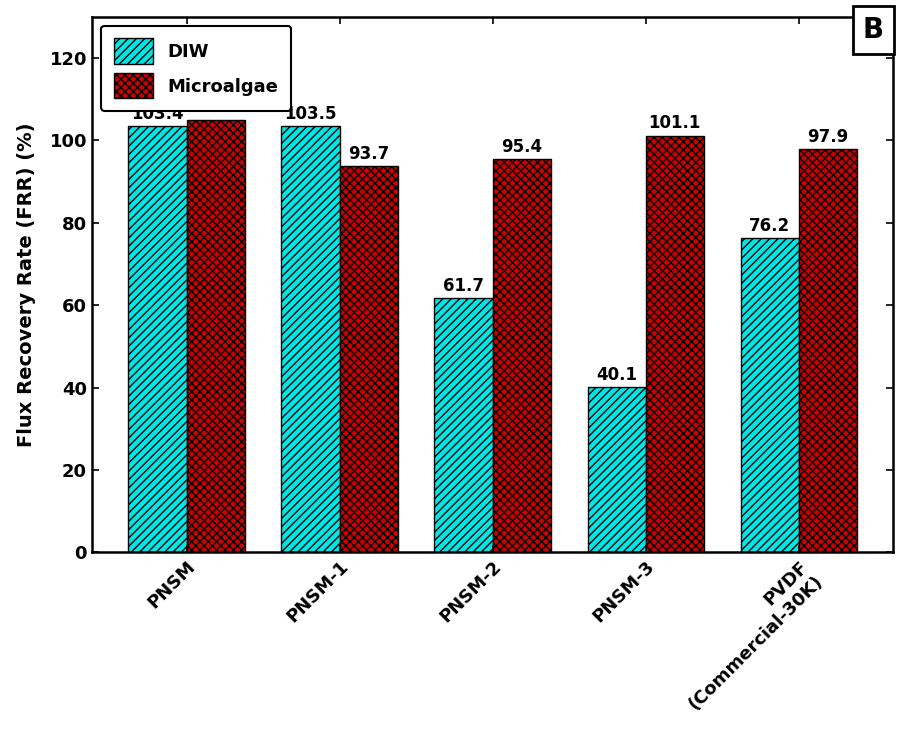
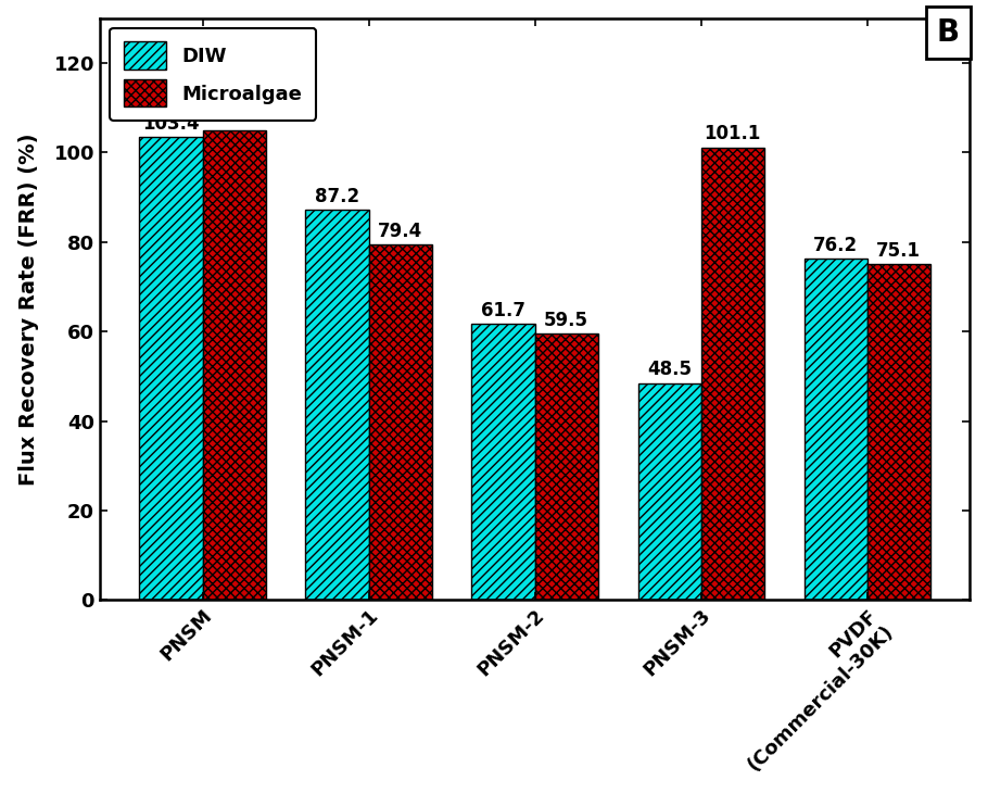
DIW/PNSM-1: 103.5 -> 87.2
Microalgae/PNSM-1: 93.7 -> 79.4
Microalgae/PNSM-2: 95.4 -> 59.5
DIW/PNSM-3: 40.1 -> 48.5
Microalgae/PVDF (Commercial-30K): 97.9 -> 75.1
